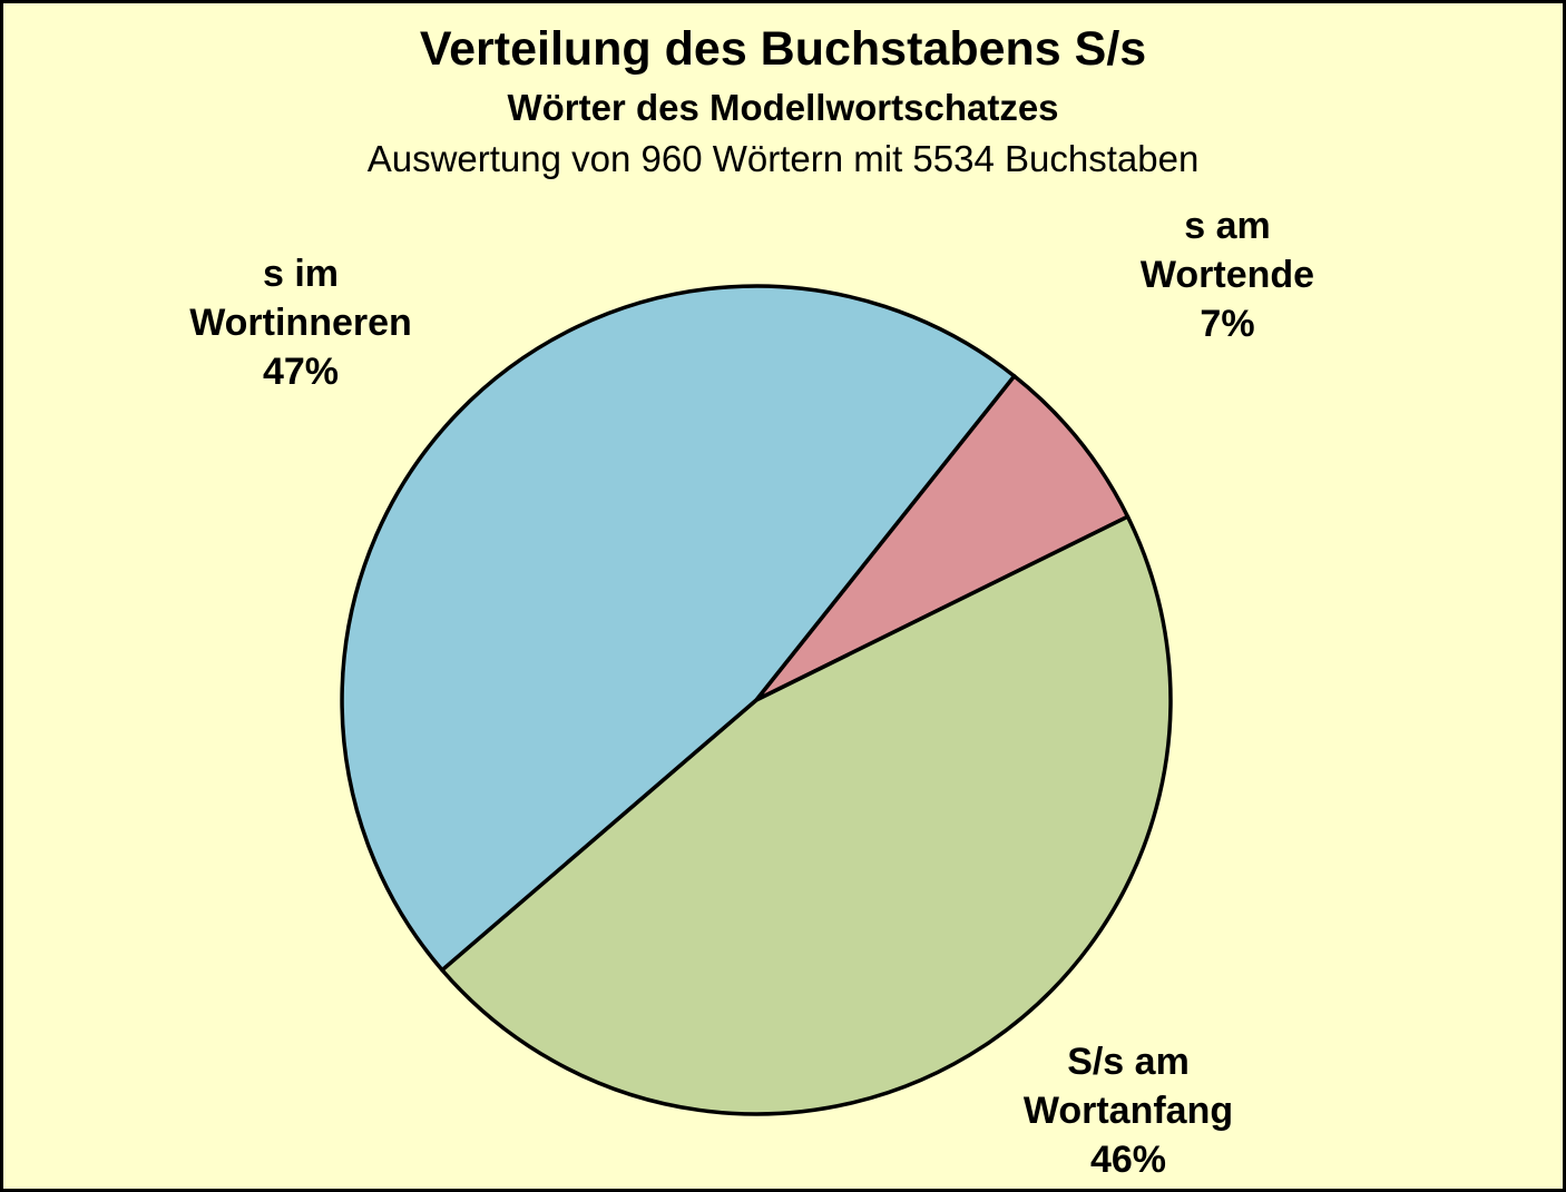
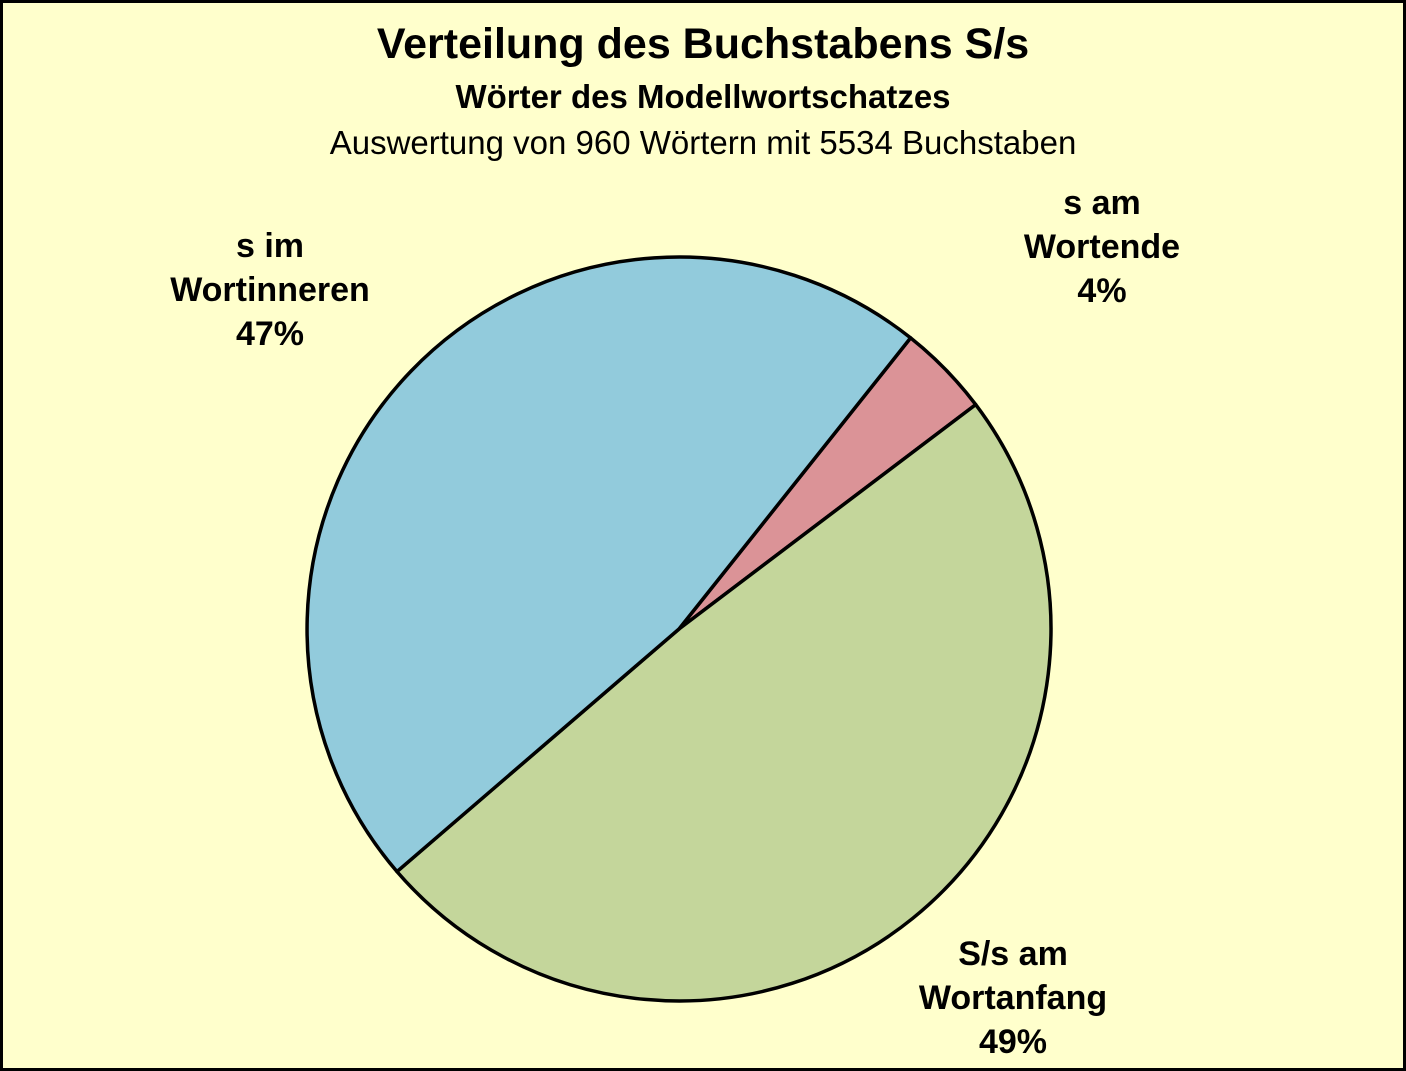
s am Wortende: 7% -> 4%
S/s am Wortanfang: 46% -> 49%
